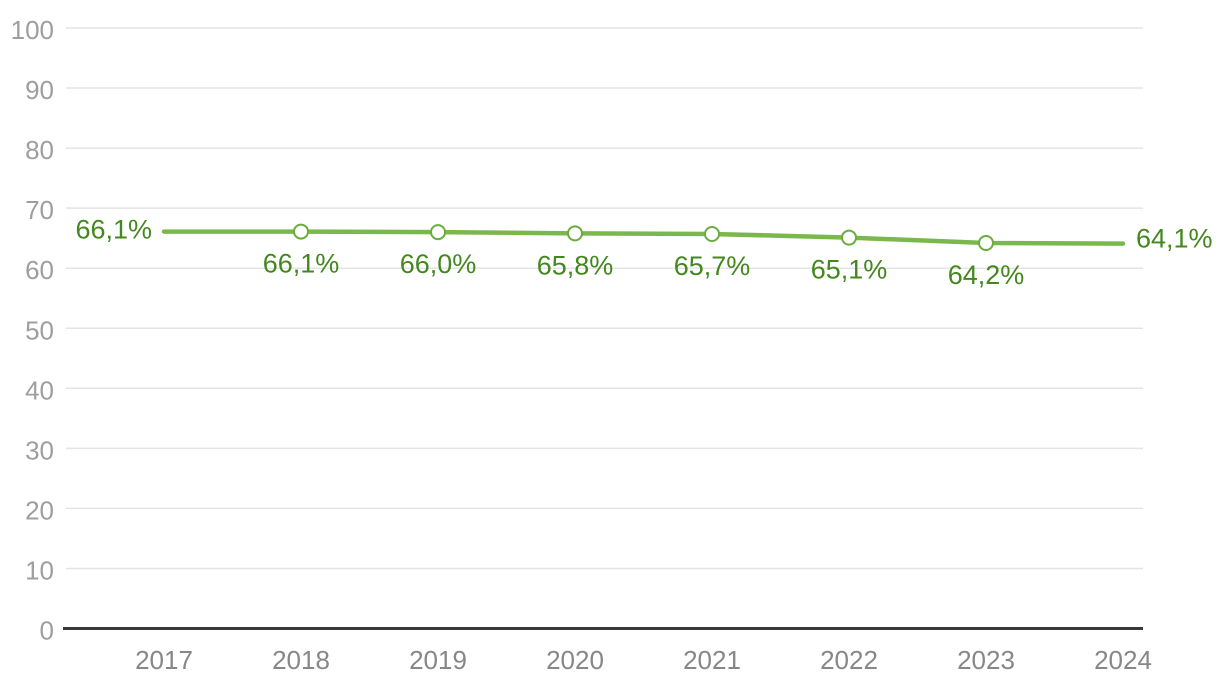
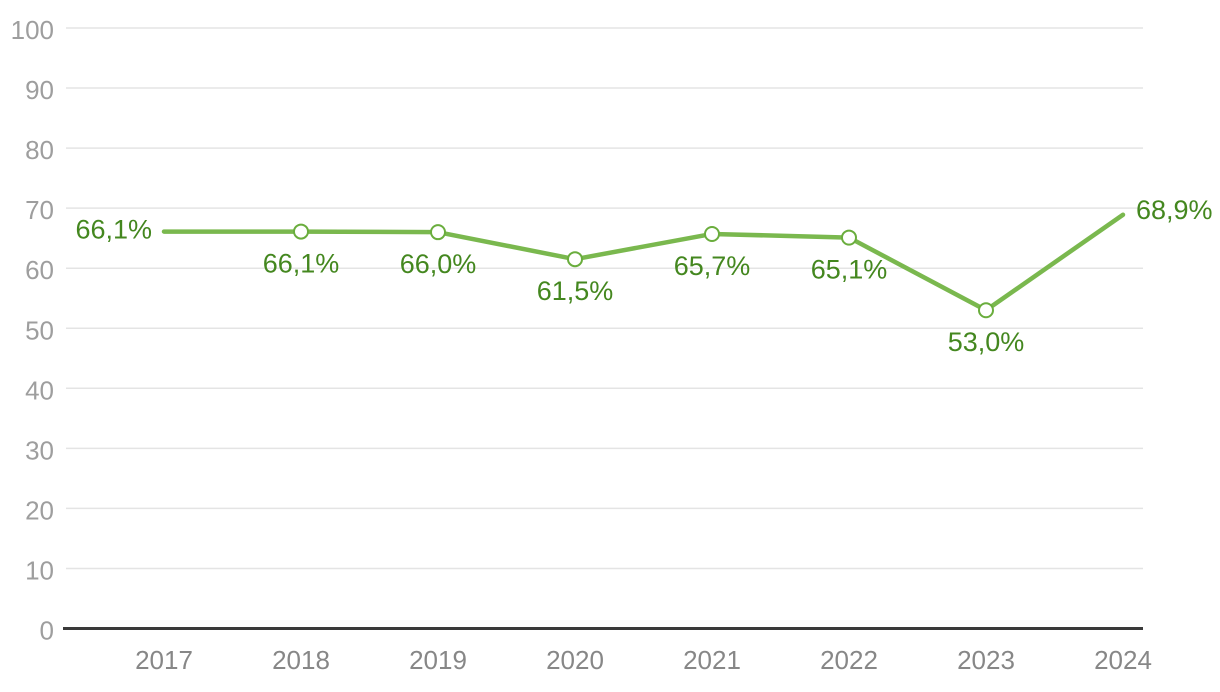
2020: 65,8% -> 61,5%
2023: 64,2% -> 53,0%
2024: 64,1% -> 68,9%
